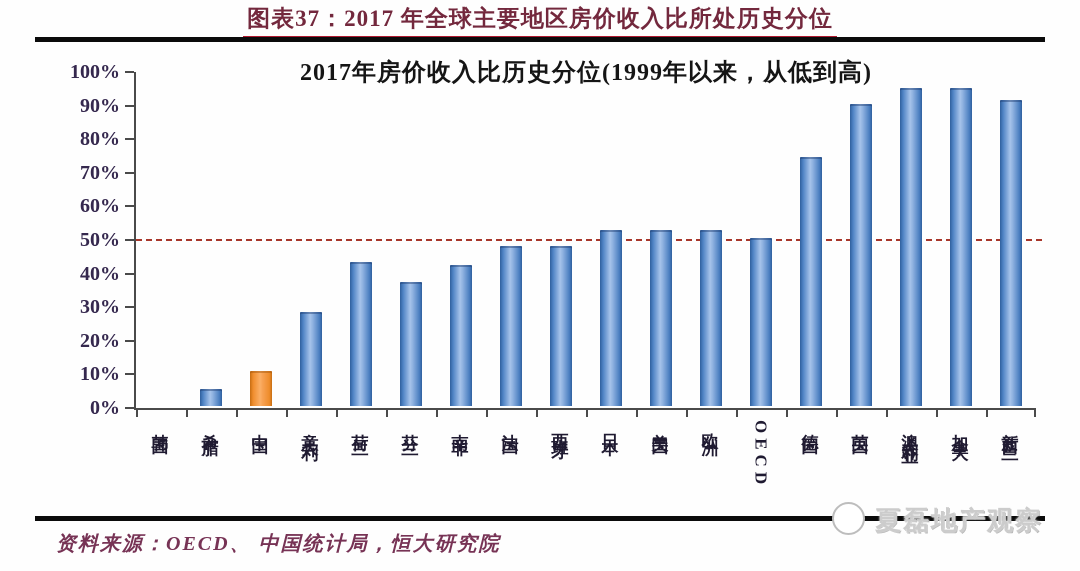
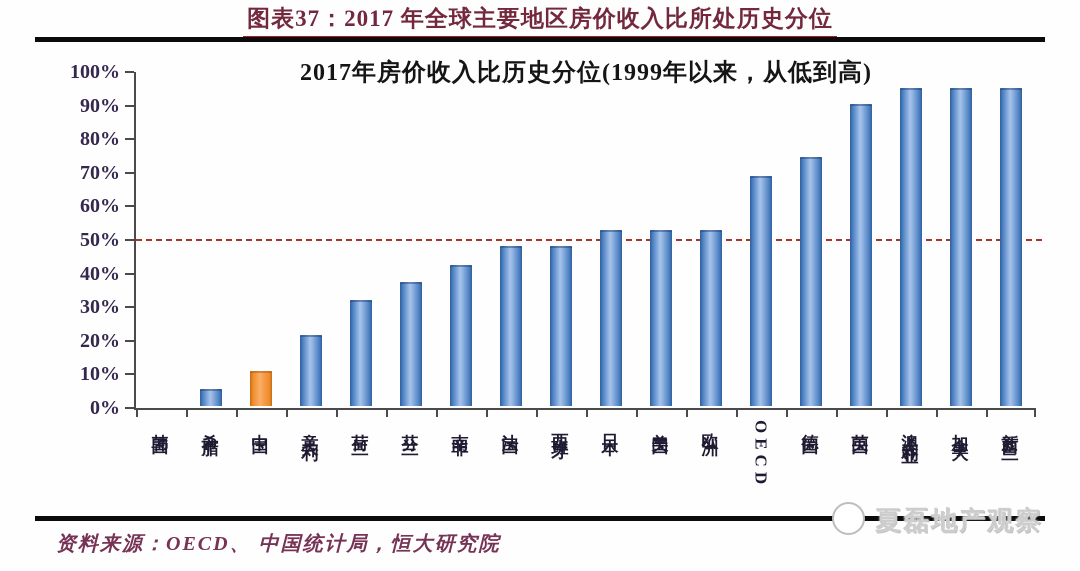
意大利: 28% -> 21%
荷兰: 43% -> 32%
OECD: 50% -> 68%
新西兰: 91% -> 94%
